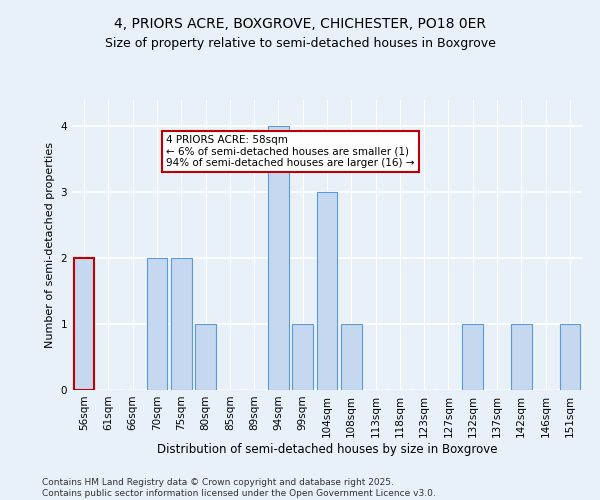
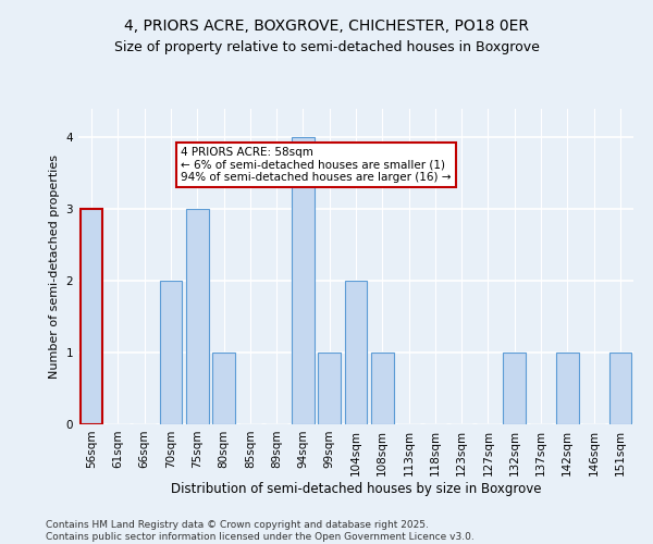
56sqm: 2 -> 3
75sqm: 2 -> 3
104sqm: 3 -> 2
